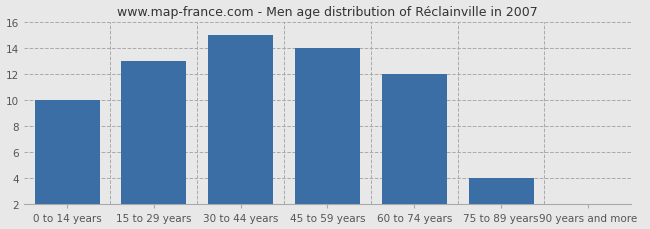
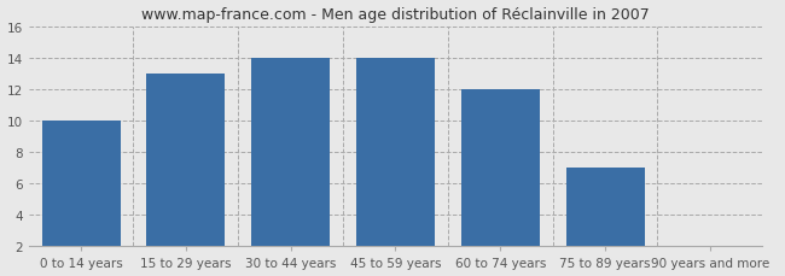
30 to 44 years: 15 -> 14
75 to 89 years: 4 -> 7
